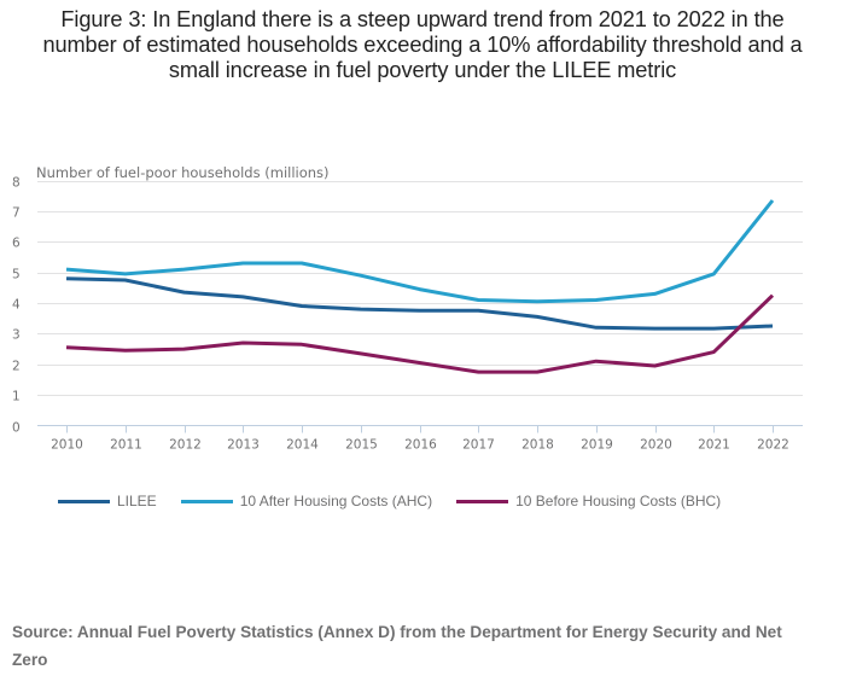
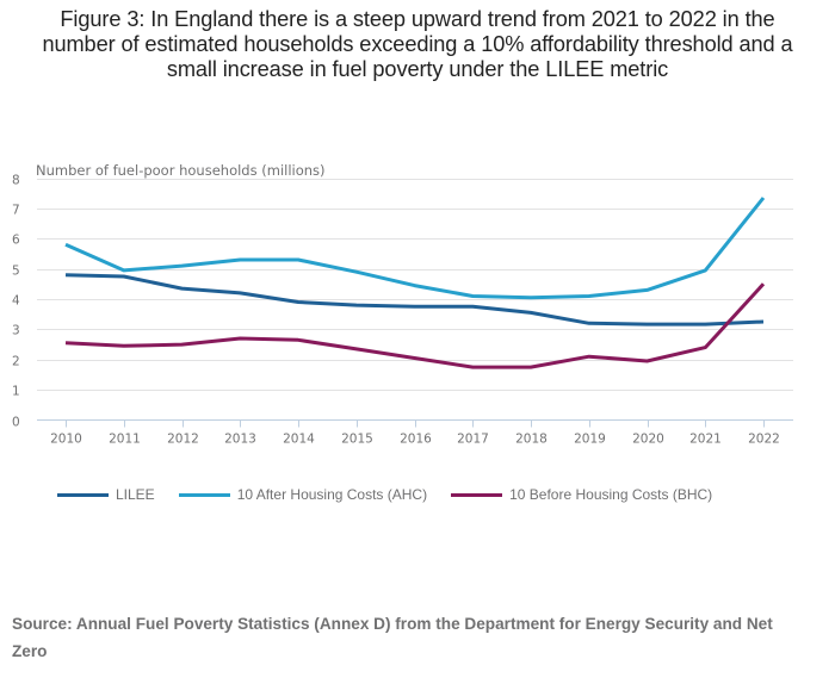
10 After Housing Costs (AHC)/2010: 5.1 -> 5.8
10 Before Housing Costs (BHC)/2022: 4.2 -> 4.5
